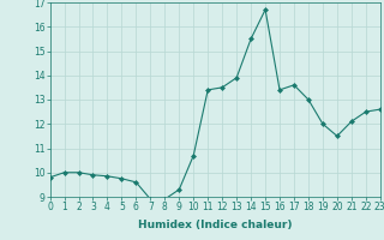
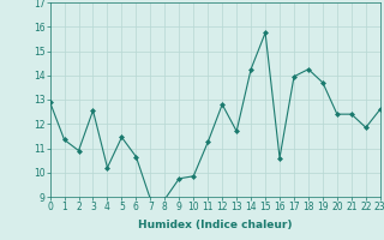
0: 9.80 -> 12.90
1: 10.00 -> 11.35
2: 10.00 -> 10.90
3: 9.90 -> 12.55
4: 9.85 -> 10.20
5: 9.75 -> 11.45
6: 9.60 -> 10.65
9: 9.30 -> 9.75
10: 10.70 -> 9.85
11: 13.40 -> 11.25
12: 13.50 -> 12.80
13: 13.90 -> 11.70
14: 15.50 -> 14.25
15: 16.70 -> 15.75
16: 13.40 -> 10.60
17: 13.60 -> 13.95
18: 13.00 -> 14.25
19: 12.00 -> 13.70
20: 11.50 -> 12.40
21: 12.10 -> 12.40
22: 12.50 -> 11.85
